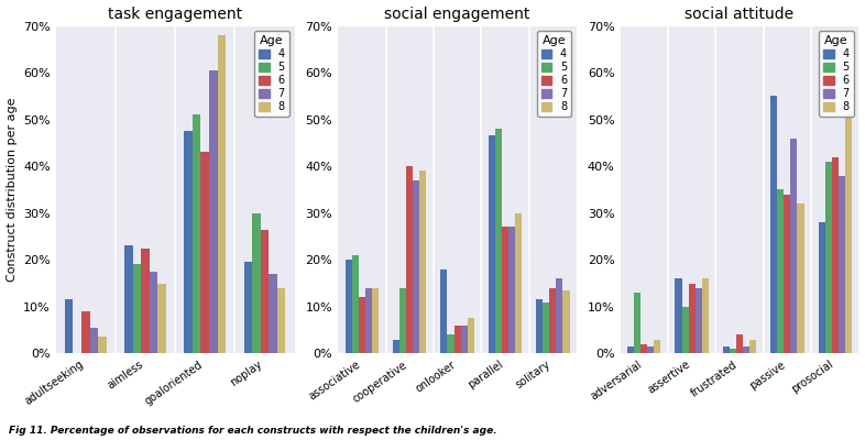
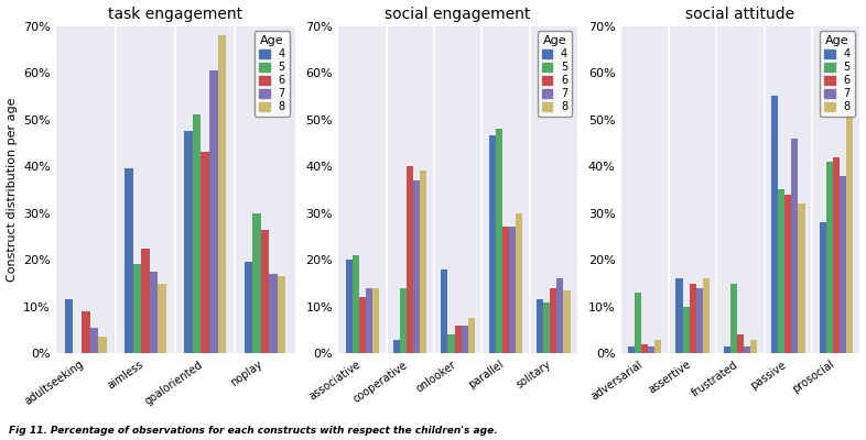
task engagement/4/aimless: 23.0% -> 39.5%
task engagement/8/noplay: 14.0% -> 16.5%
social attitude/5/frustrated: 1% -> 15%
